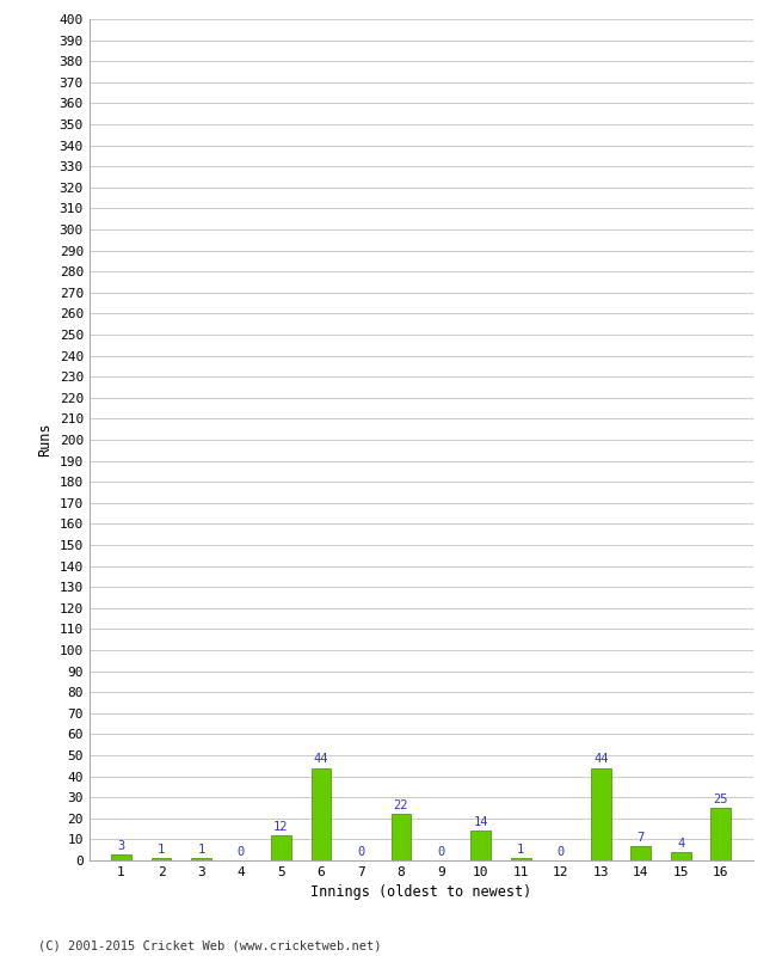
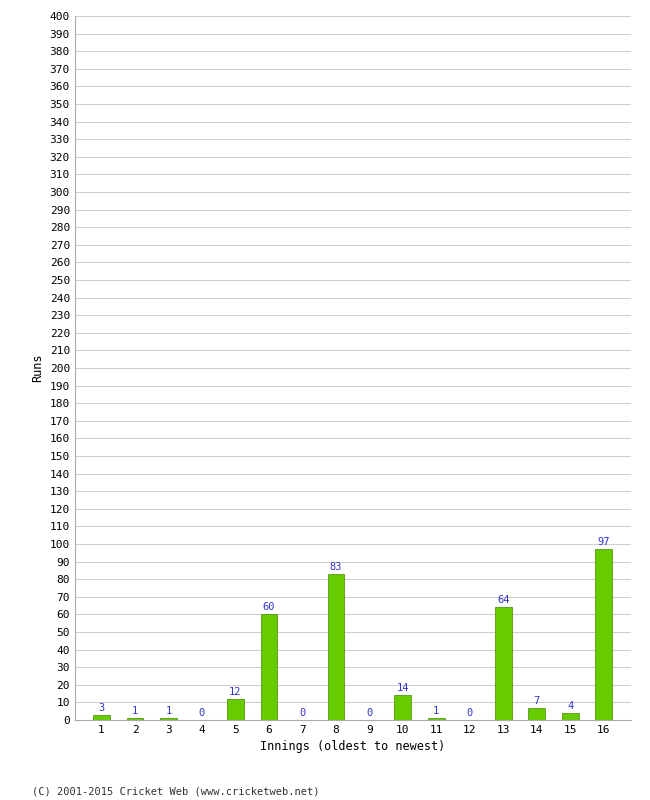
6: 44 -> 60
8: 22 -> 83
13: 44 -> 64
16: 25 -> 97
